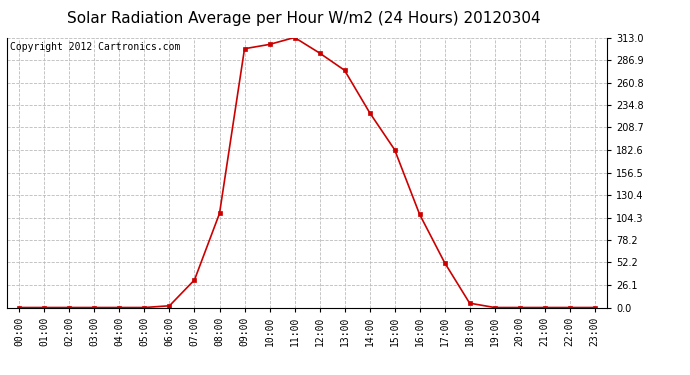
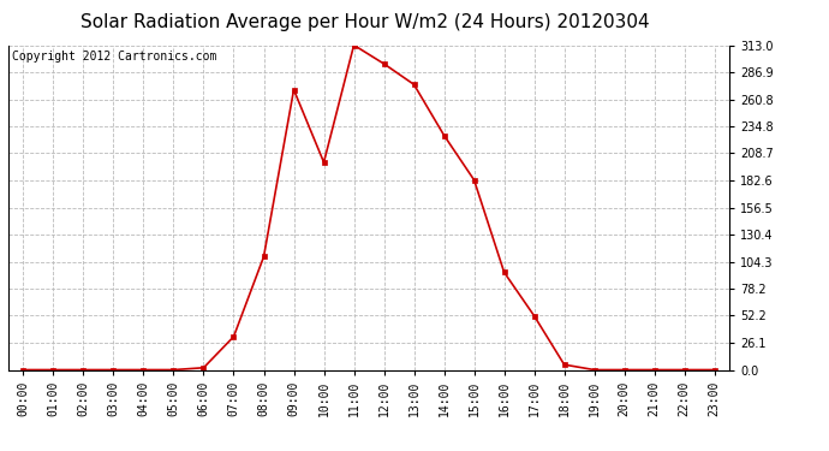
09:00: 300 -> 270
10:00: 305 -> 200
16:00: 108 -> 94
